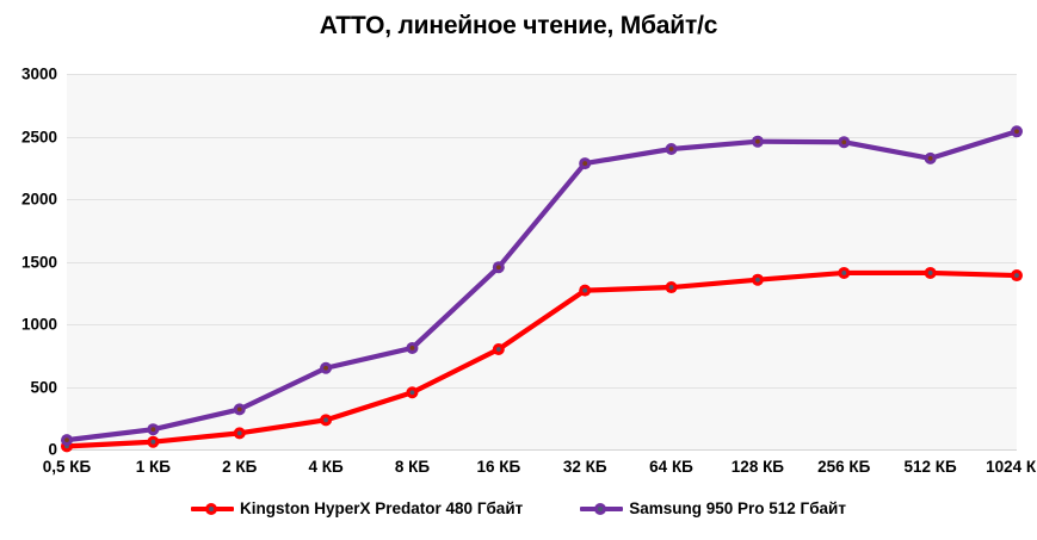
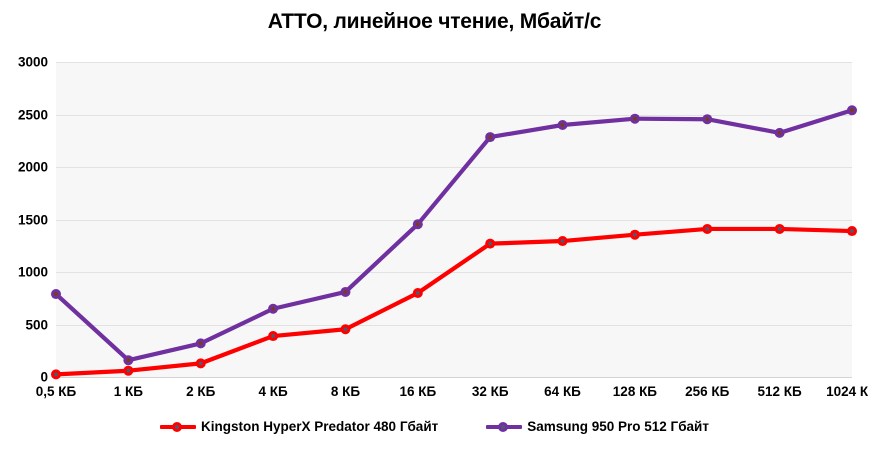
Samsung 950 Pro 512 Гбайт/0,5 КБ: 80 -> 790
Kingston HyperX Predator 480 Гбайт/4 КБ: 240 -> 390
